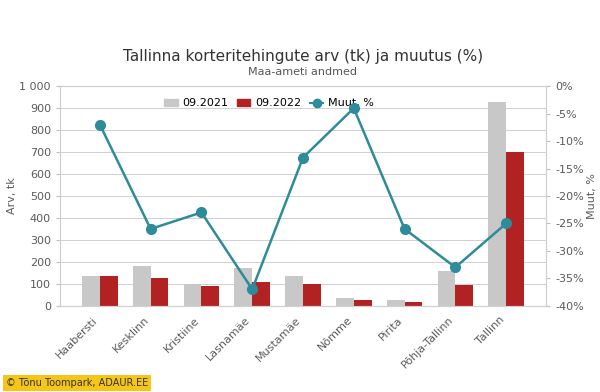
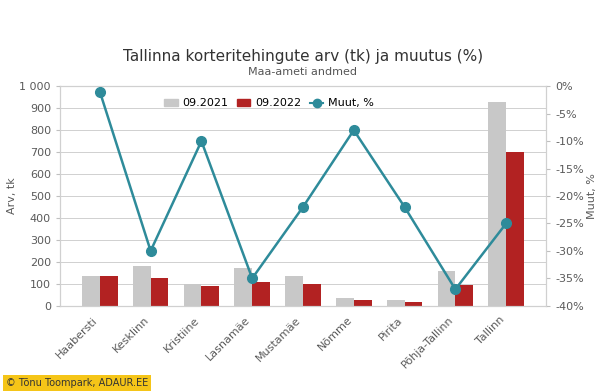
Muut, %/Haabersti: -7% -> -1%
Muut, %/Kesklinn: -26% -> -30%
Muut, %/Kristiine: -23% -> -10%
Muut, %/Lasnamäe: -37% -> -35%
Muut, %/Mustamäe: -13% -> -22%
Muut, %/Nõmme: -4% -> -8%
Muut, %/Pirita: -26% -> -22%
Muut, %/Põhja-Tallinn: -33% -> -37%
